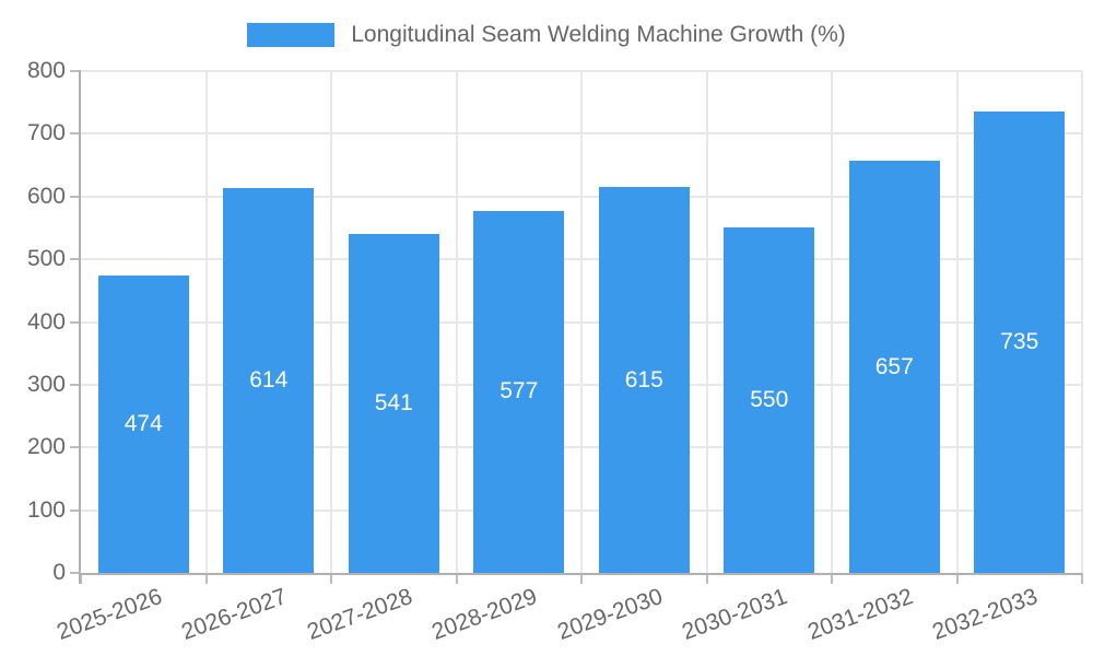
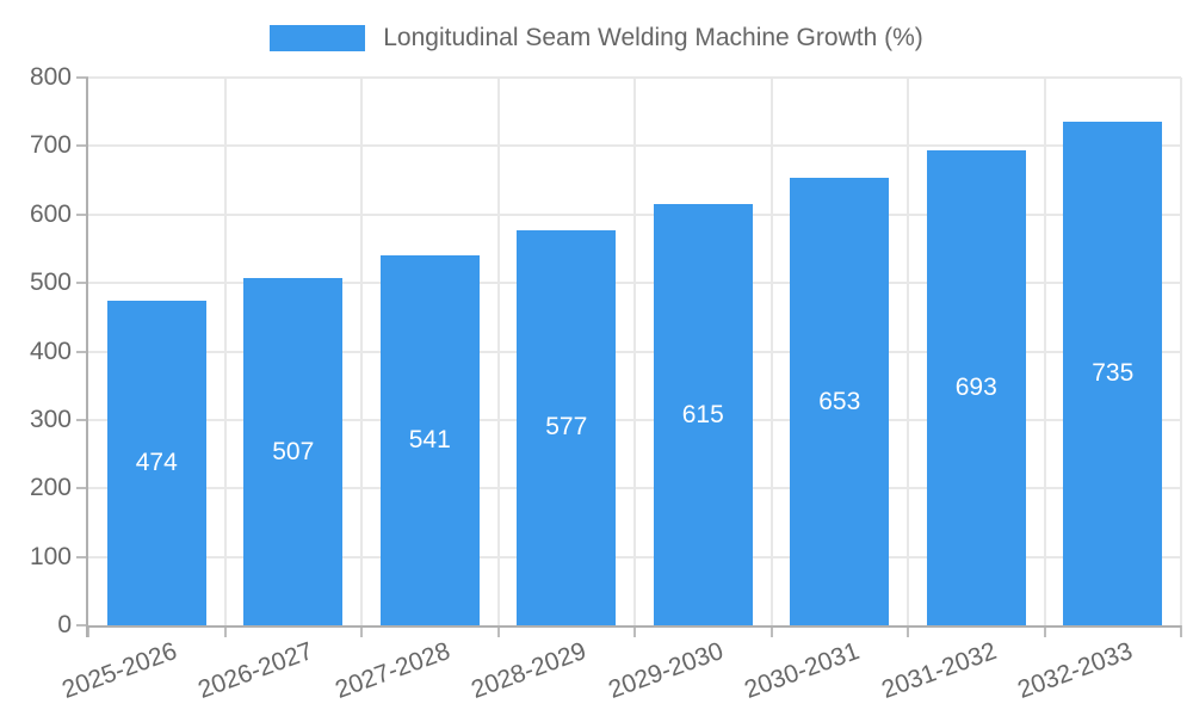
2026-2027: 614 -> 507
2030-2031: 550 -> 653
2031-2032: 657 -> 693
